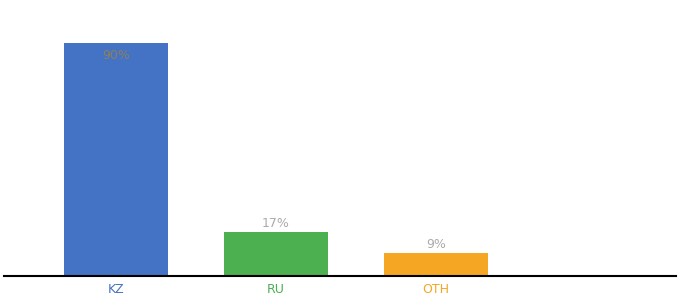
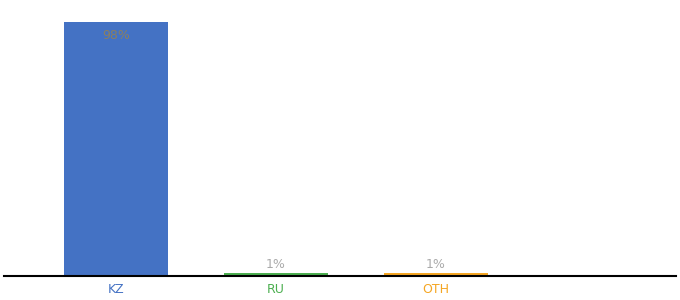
KZ: 90% -> 98%
RU: 17% -> 1%
OTH: 9% -> 1%
